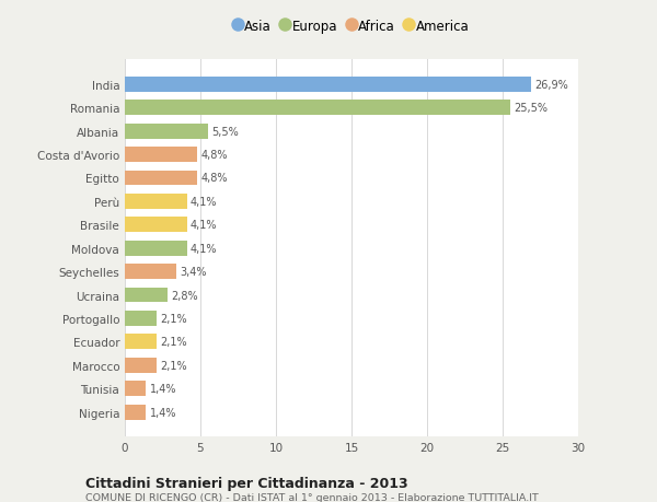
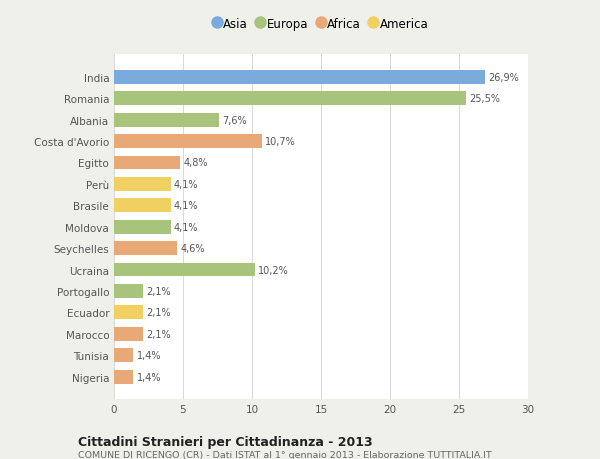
Albania: 5,5% -> 7,6%
Costa d'Avorio: 4,8% -> 10,7%
Seychelles: 3,4% -> 4,6%
Ucraina: 2,8% -> 10,2%
